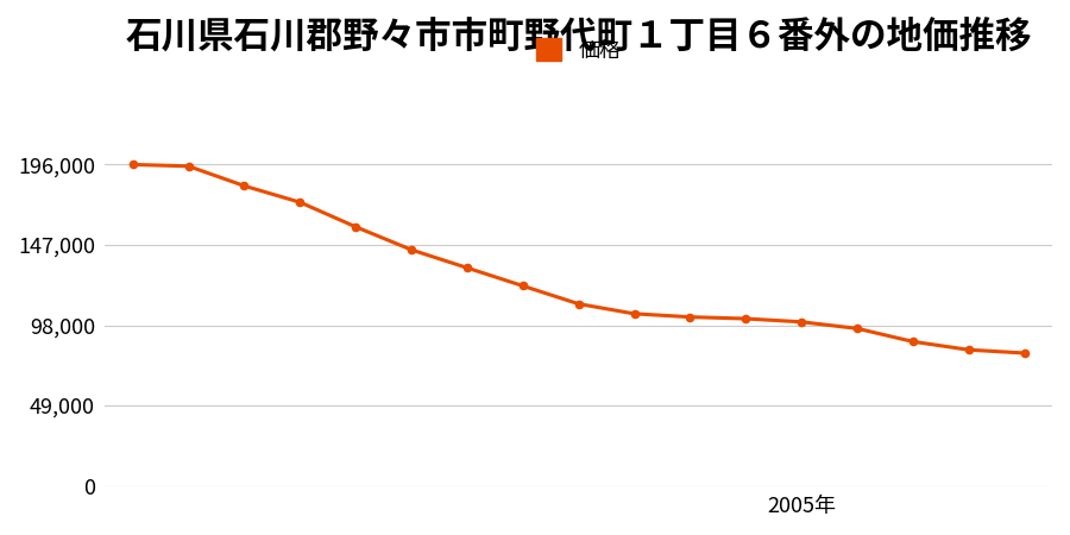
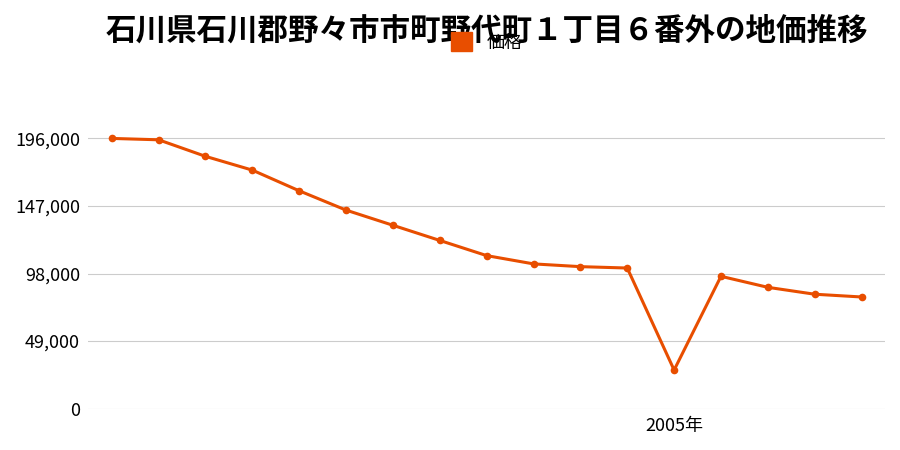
2005年: 100,000 -> 28,000
